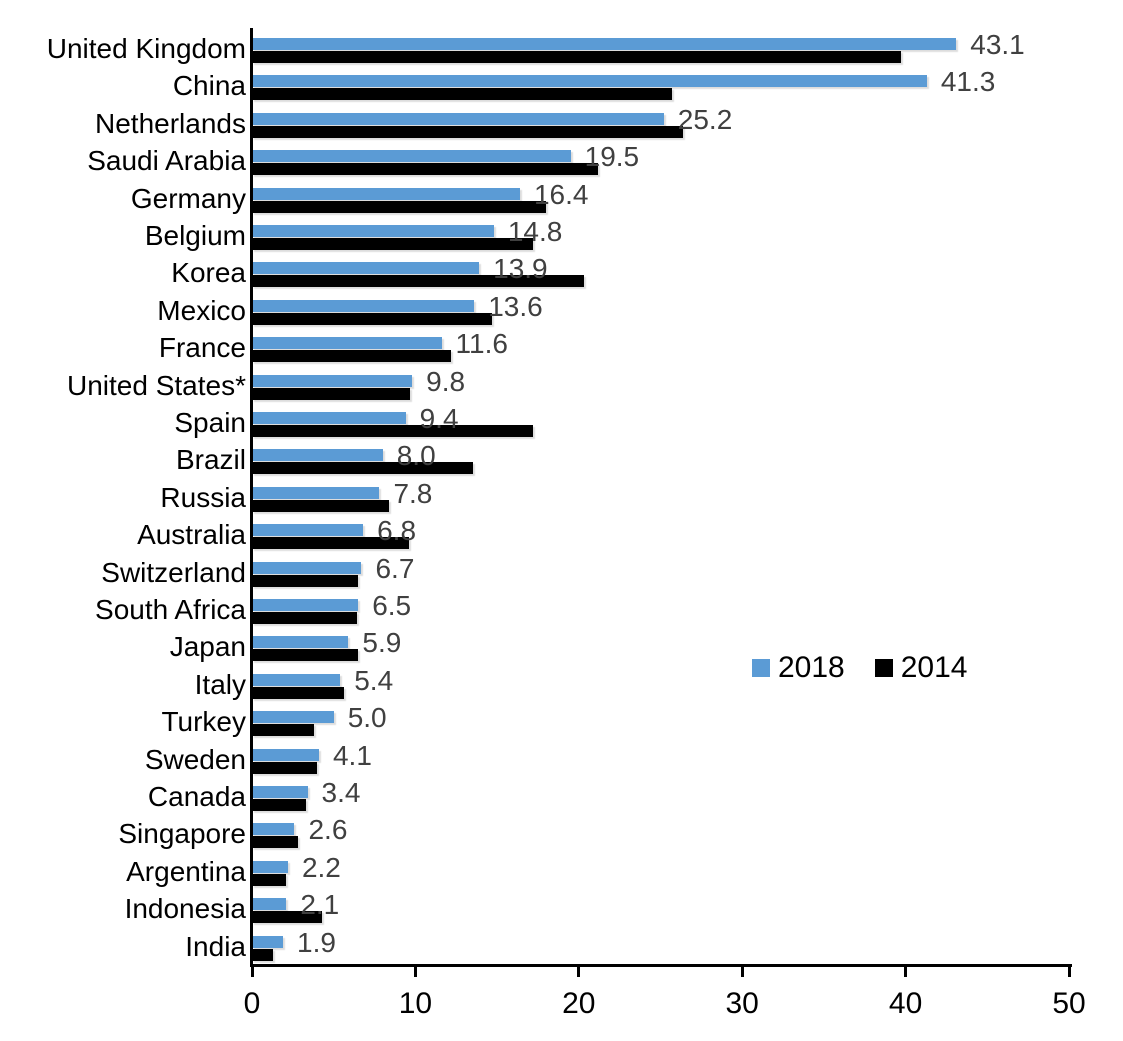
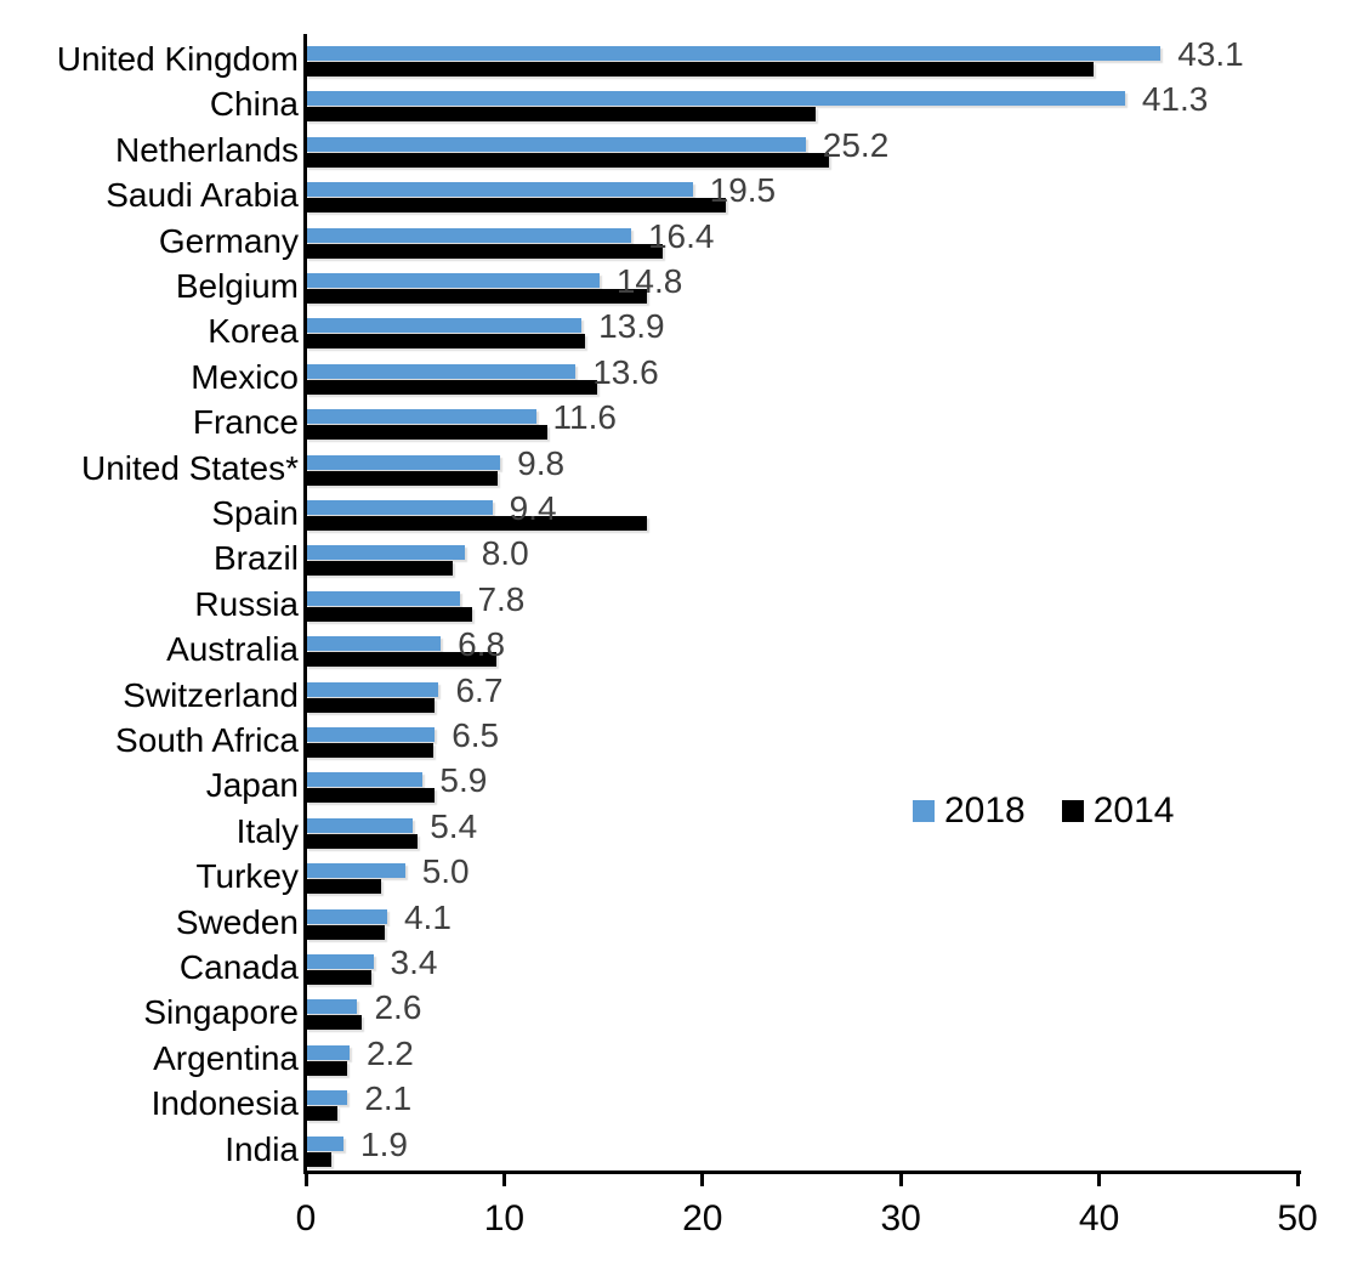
2014/Korea: 20.3 -> 14.1
2014/Brazil: 13.5 -> 7.4
2014/Indonesia: 4.3 -> 1.6
